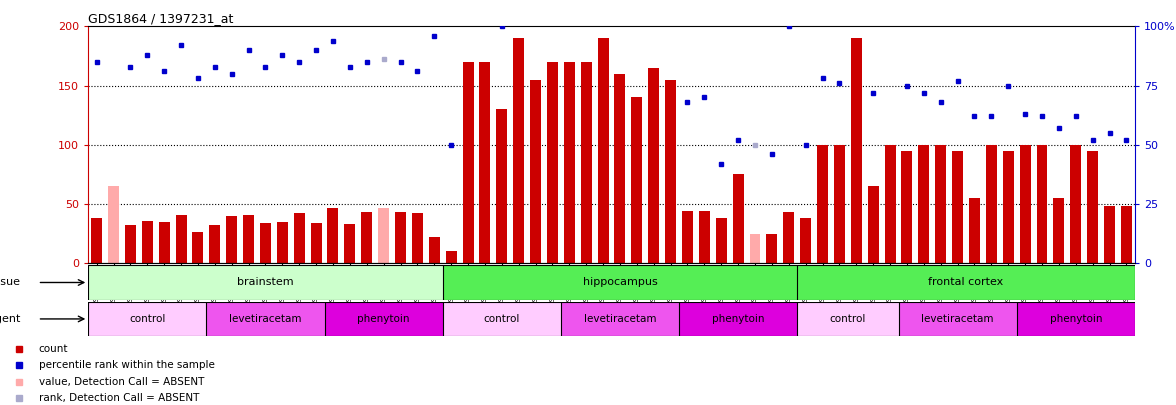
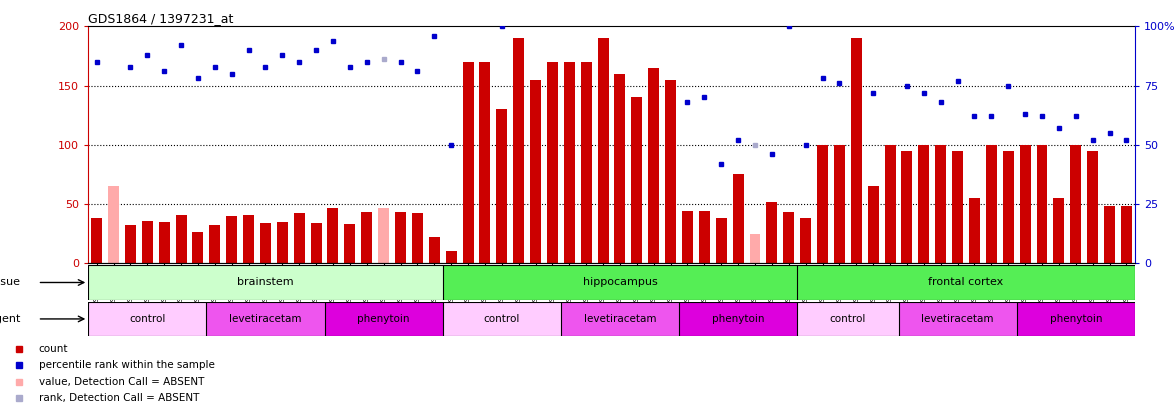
GSM53424: 25 -> 52
